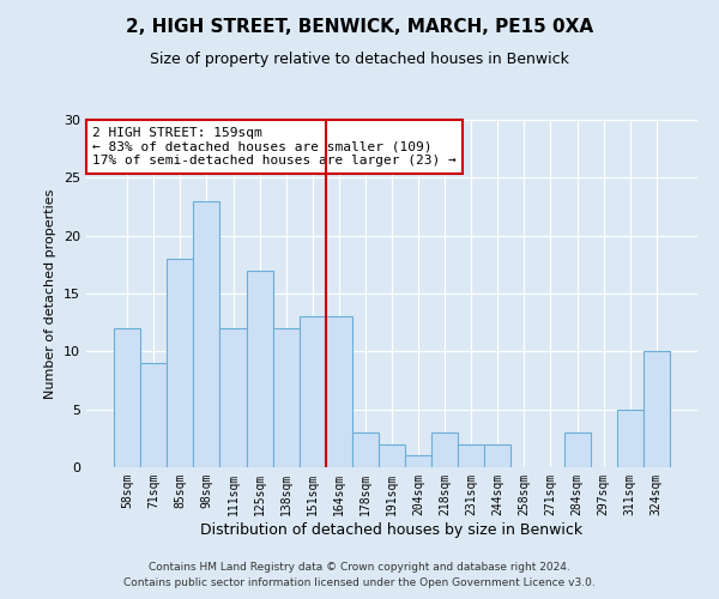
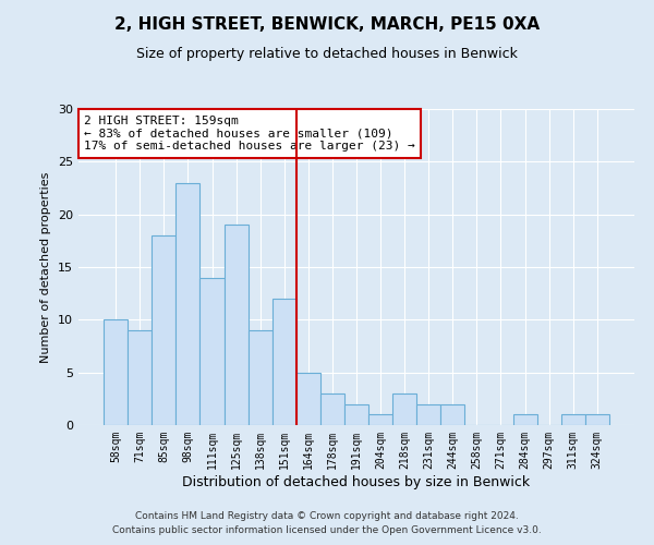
58sqm: 12 -> 10
111sqm: 12 -> 14
125sqm: 17 -> 19
138sqm: 12 -> 9
151sqm: 13 -> 12
164sqm: 13 -> 5
284sqm: 3 -> 1
311sqm: 5 -> 1
324sqm: 10 -> 1
